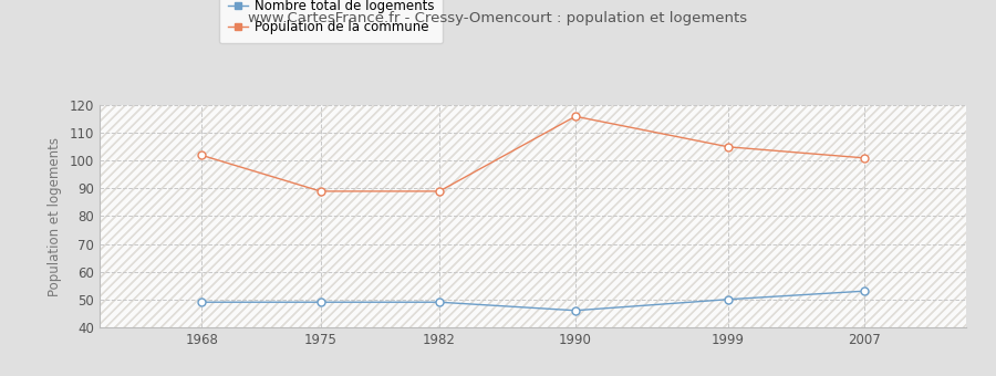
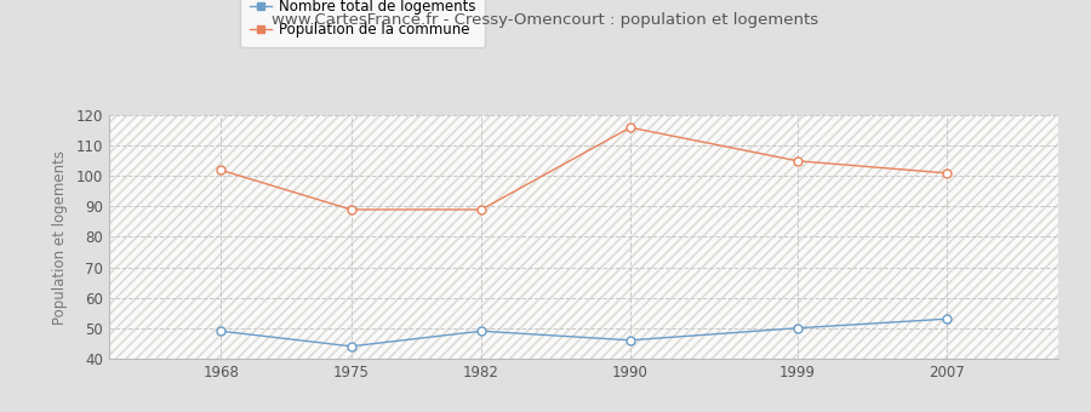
Nombre total de logements/1975: 49 -> 44
